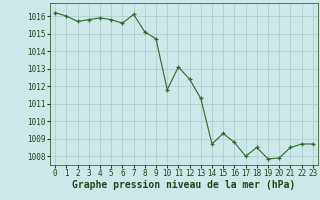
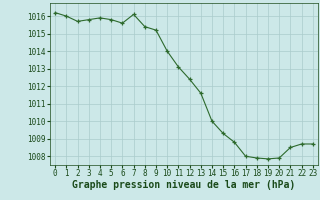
8: 1015.1 -> 1015.4
9: 1014.7 -> 1015.2
10: 1011.8 -> 1014.0
13: 1011.3 -> 1011.6
14: 1008.7 -> 1010.0
18: 1008.5 -> 1007.9
